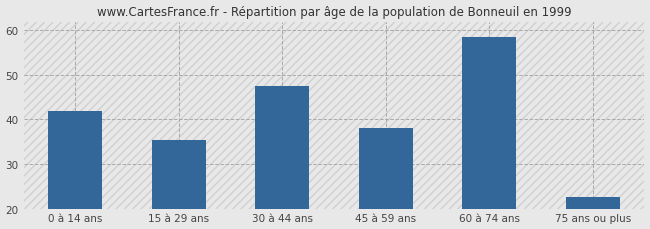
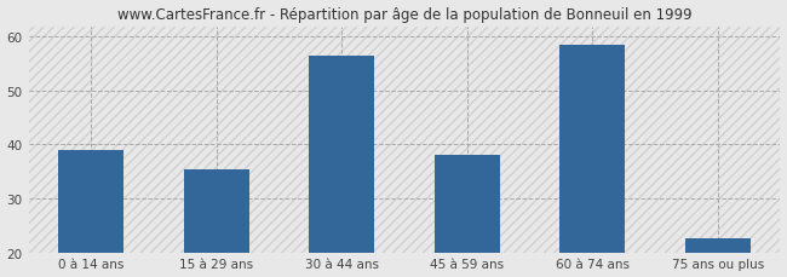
0 à 14 ans: 42.0 -> 39.0
30 à 44 ans: 47.5 -> 56.5
